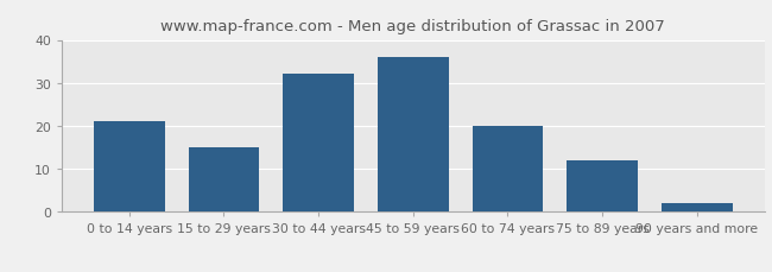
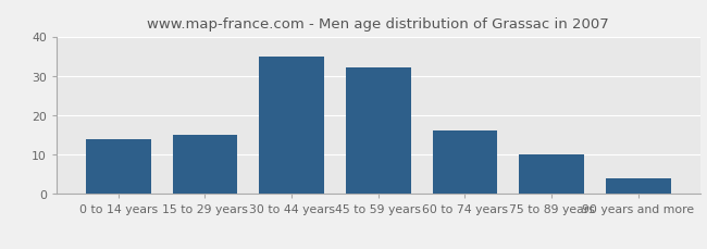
0 to 14 years: 21 -> 14
30 to 44 years: 32 -> 35
45 to 59 years: 36 -> 32
60 to 74 years: 20 -> 16
75 to 89 years: 12 -> 10
90 years and more: 2 -> 4
